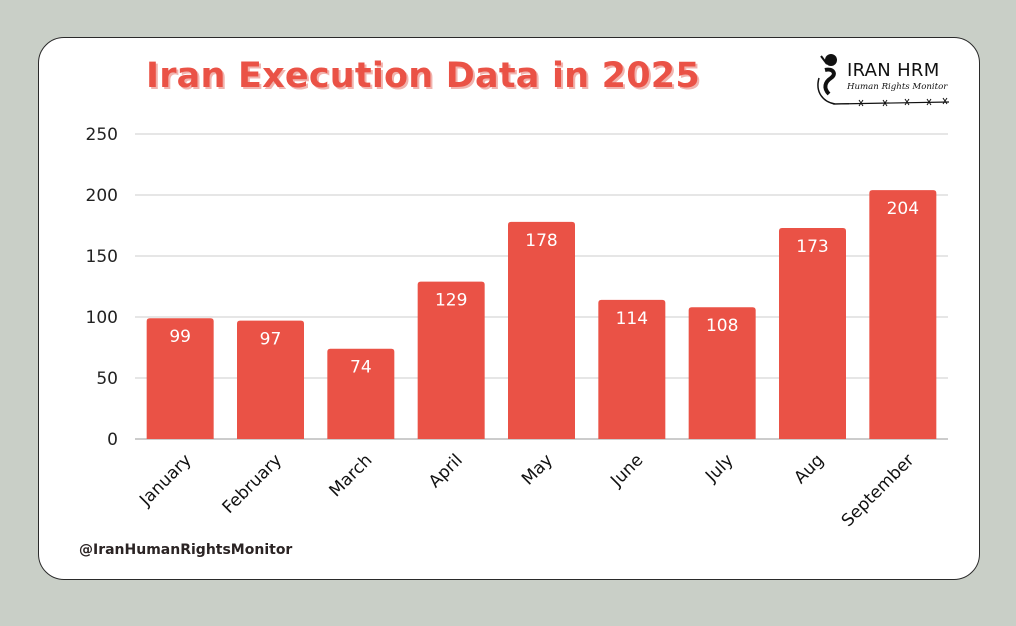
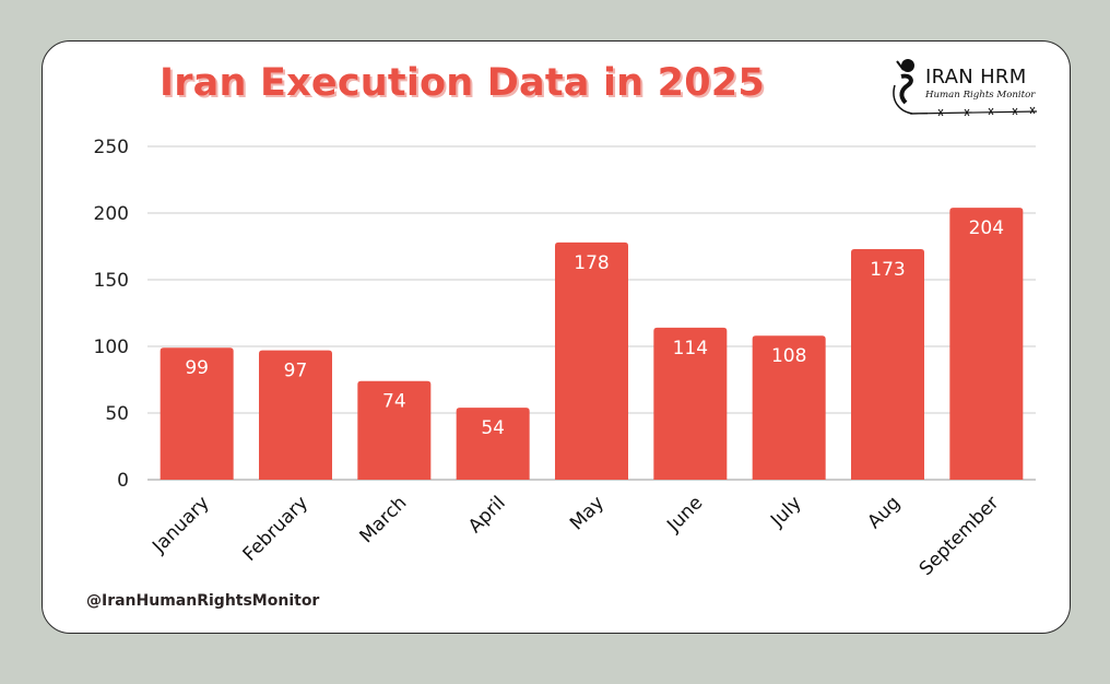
April: 129 -> 54
